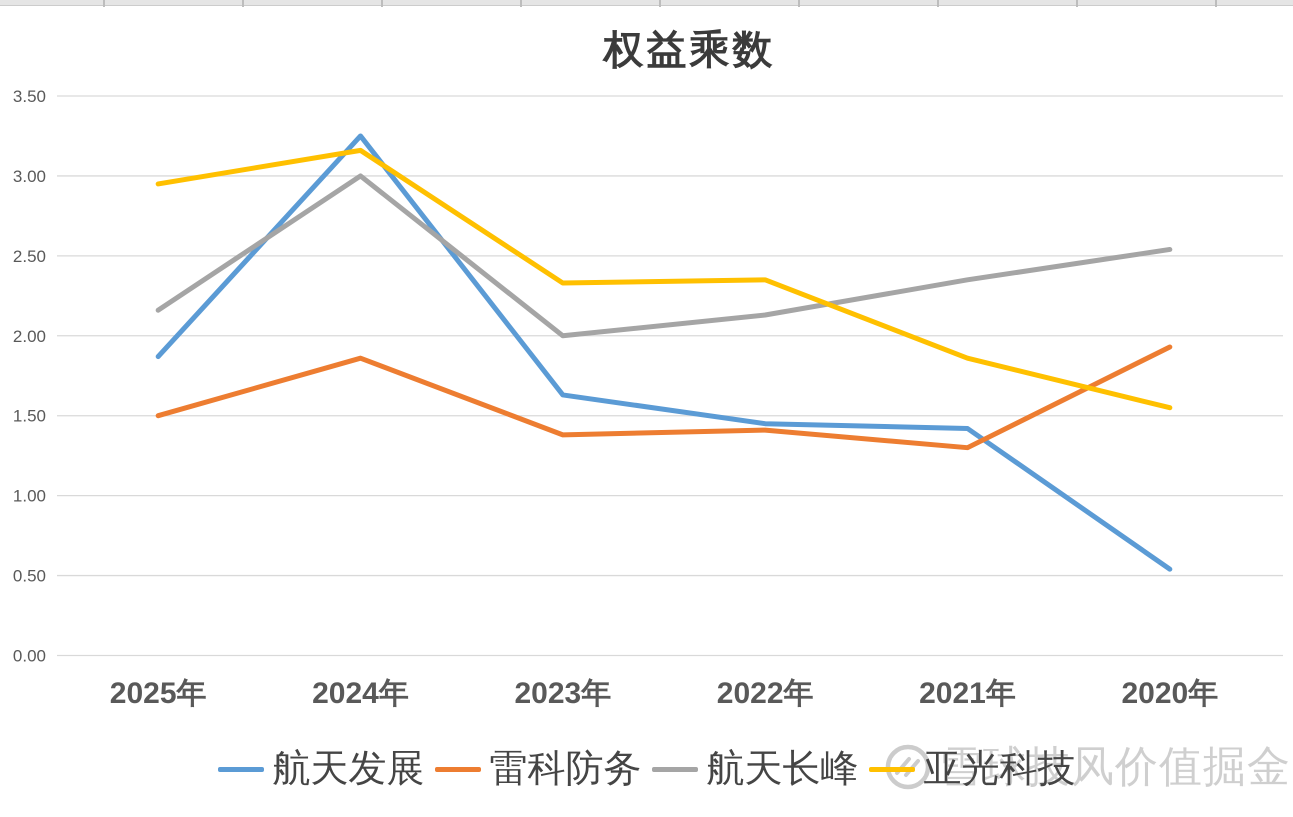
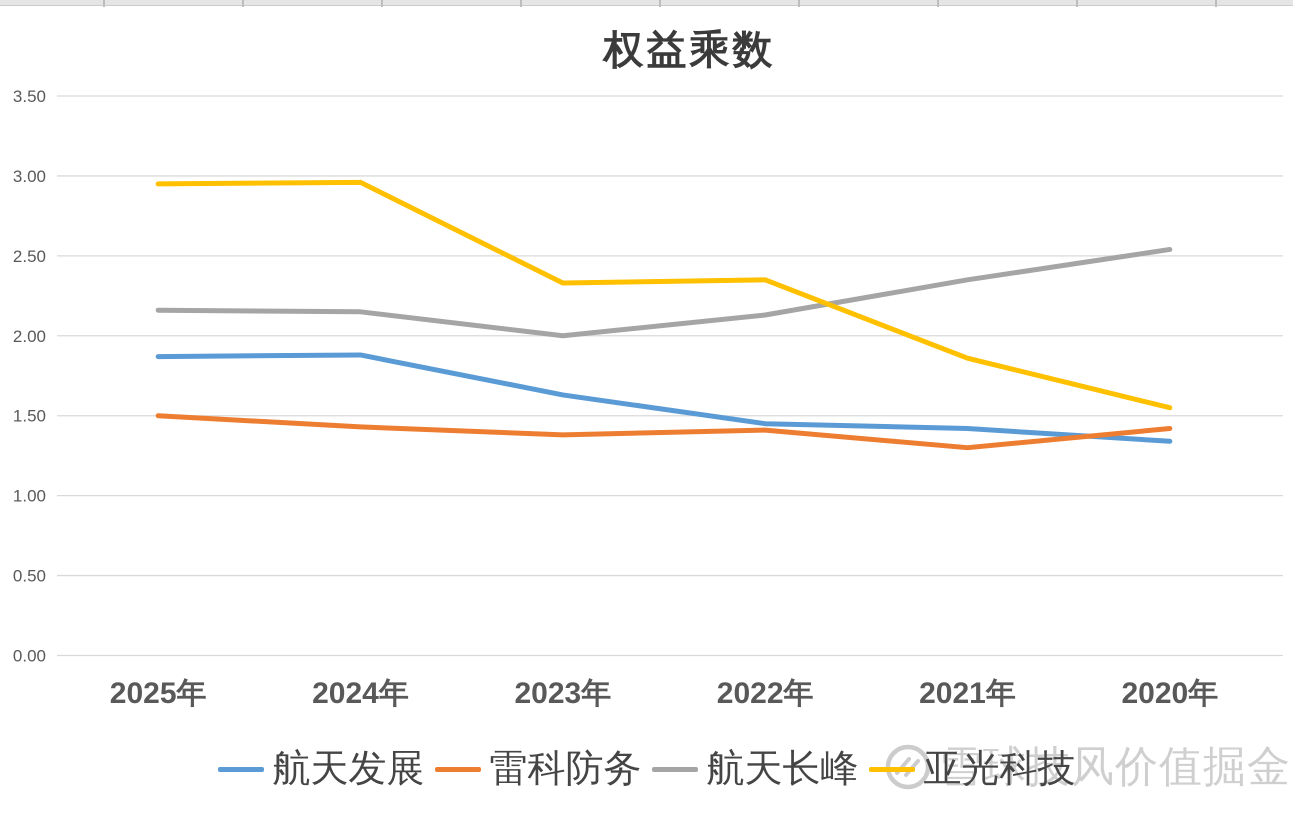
航天发展/2024年: 3.25 -> 1.88
雷科防务/2024年: 1.86 -> 1.43
航天长峰/2024年: 3.00 -> 2.15
亚光科技/2024年: 3.16 -> 2.96
航天发展/2020年: 0.54 -> 1.34
雷科防务/2020年: 1.93 -> 1.42
